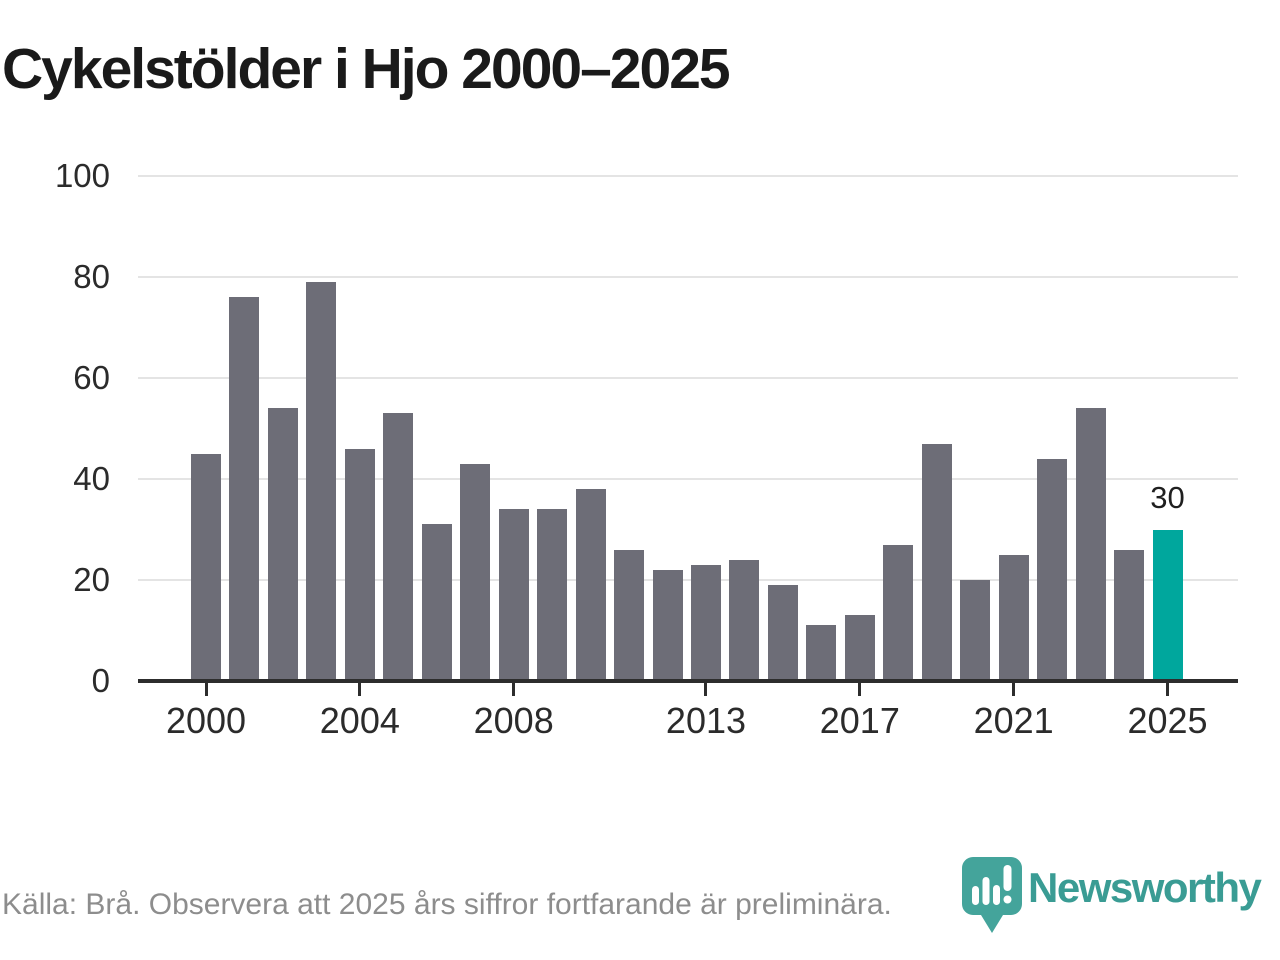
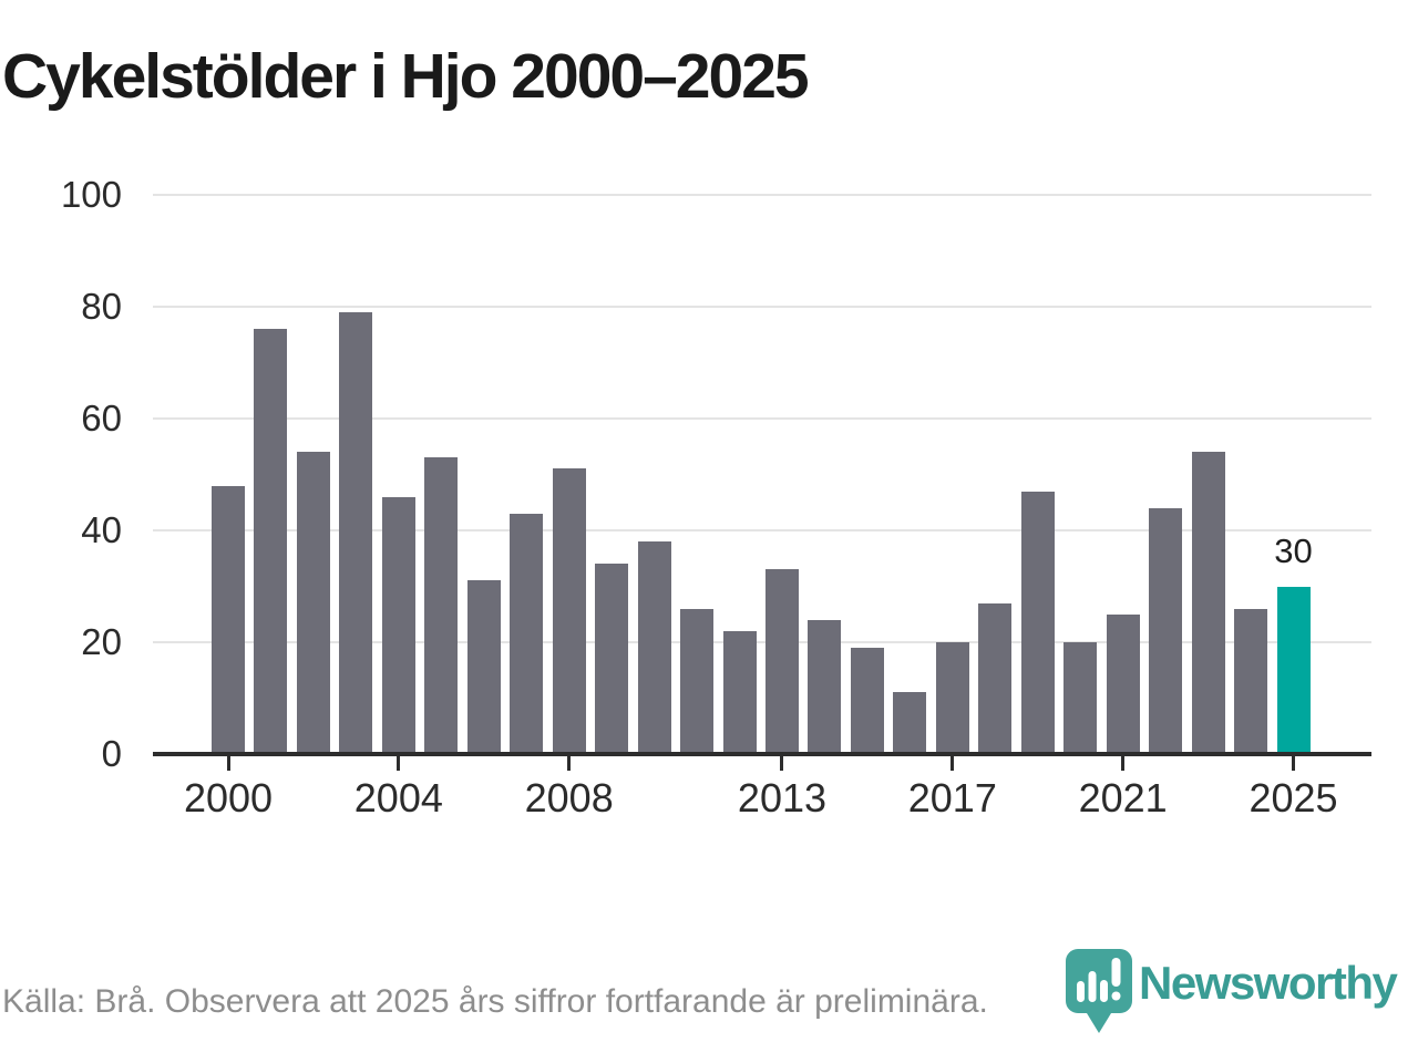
2000: 45 -> 48
2008: 34 -> 51
2013: 23 -> 33
2017: 13 -> 20
